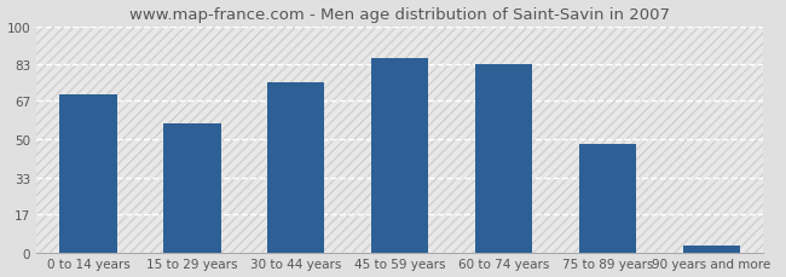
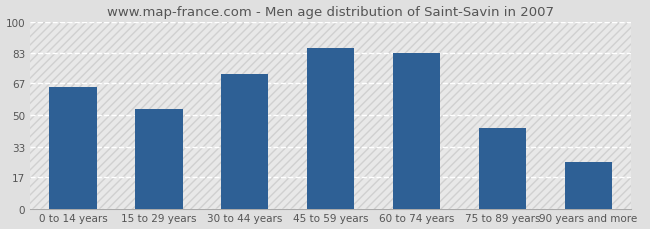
0 to 14 years: 70 -> 65
15 to 29 years: 57 -> 53
30 to 44 years: 75 -> 72
75 to 89 years: 48 -> 43
90 years and more: 3 -> 25
